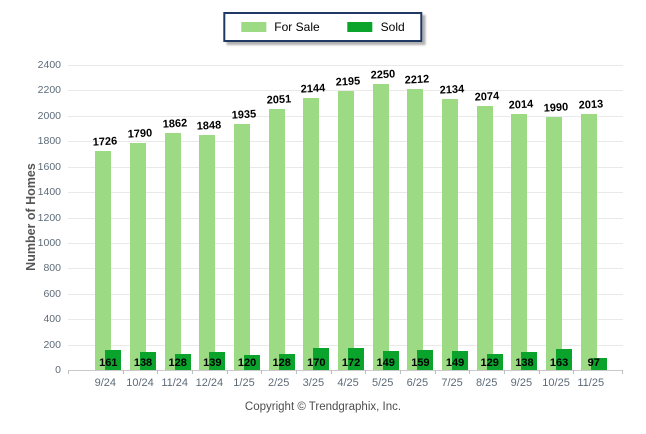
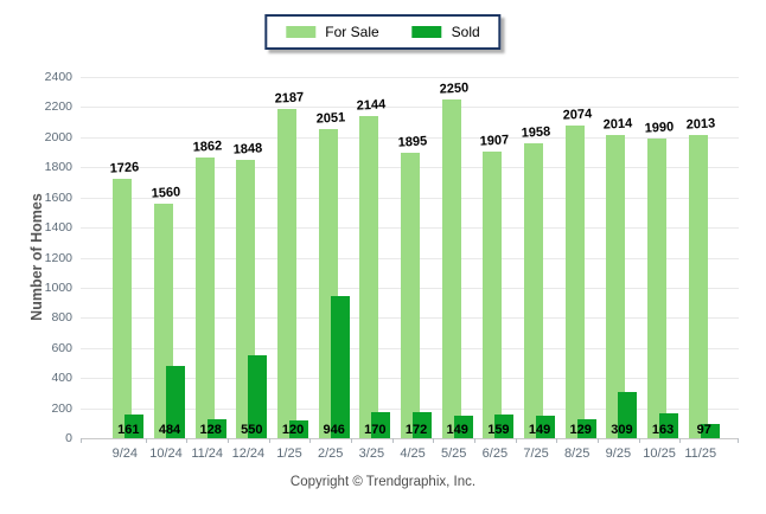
For Sale/10/24: 1790 -> 1560
Sold/10/24: 138 -> 484
Sold/12/24: 139 -> 550
For Sale/1/25: 1935 -> 2187
Sold/2/25: 128 -> 946
For Sale/4/25: 2195 -> 1895
For Sale/6/25: 2212 -> 1907
For Sale/7/25: 2134 -> 1958
Sold/9/25: 138 -> 309
